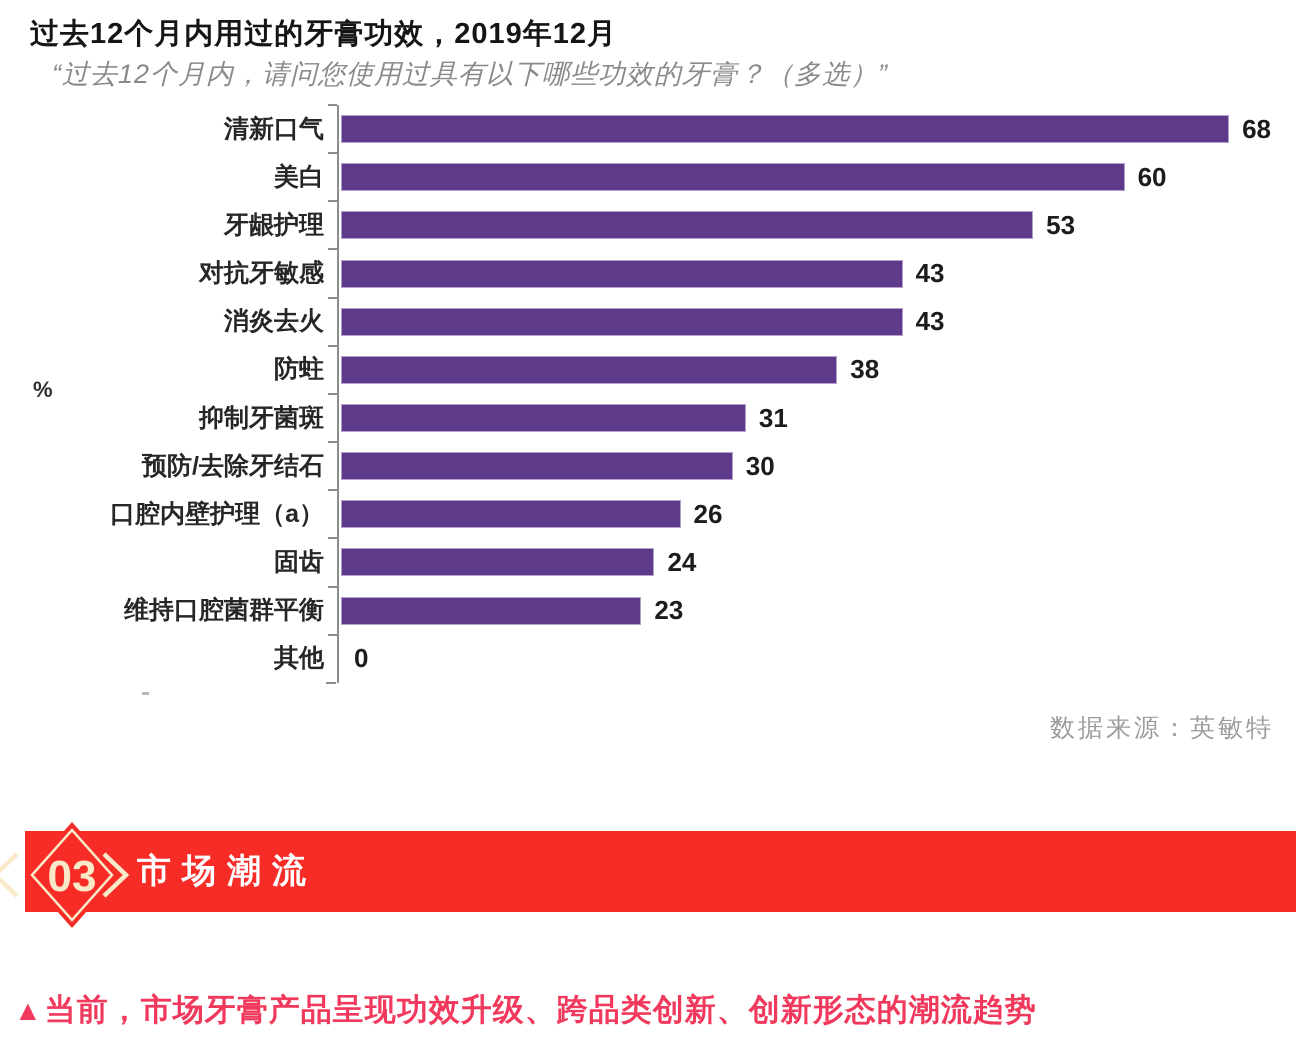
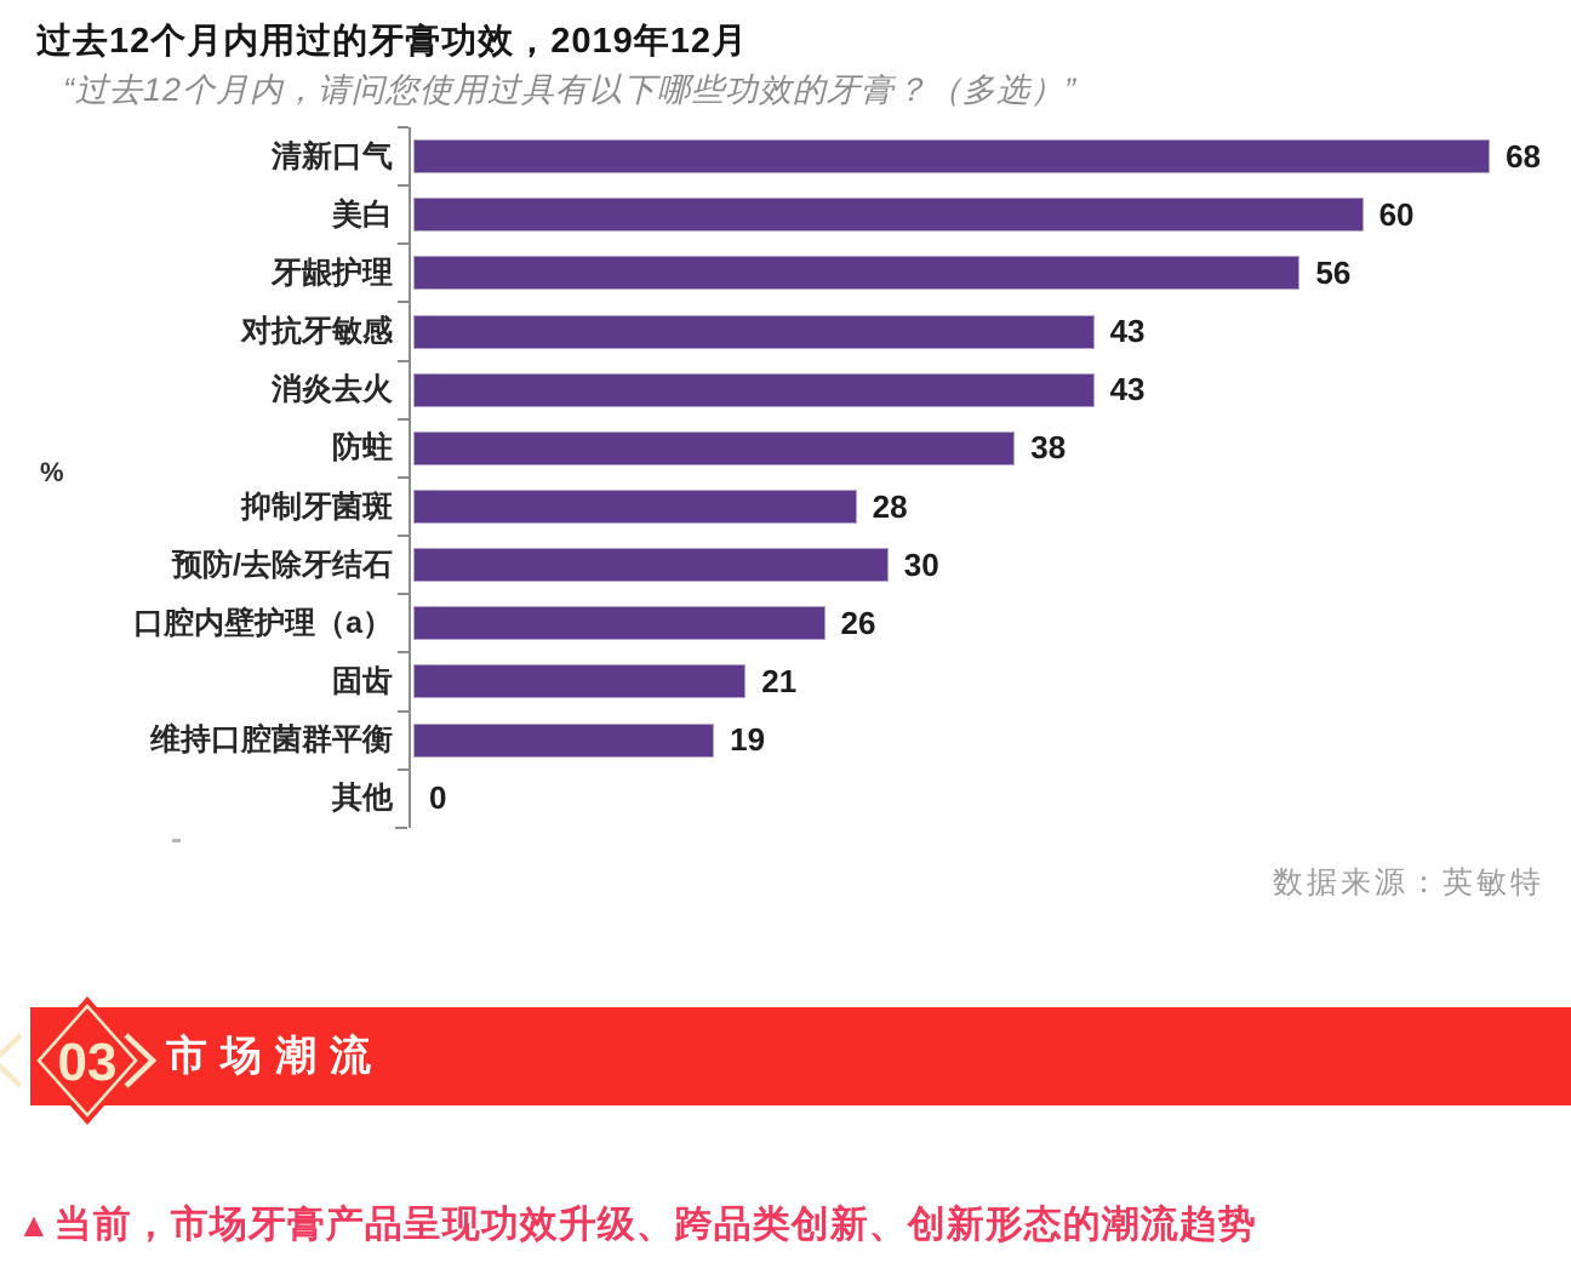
牙龈护理: 53 -> 56
抑制牙菌斑: 31 -> 28
固齿: 24 -> 21
维持口腔菌群平衡: 23 -> 19
